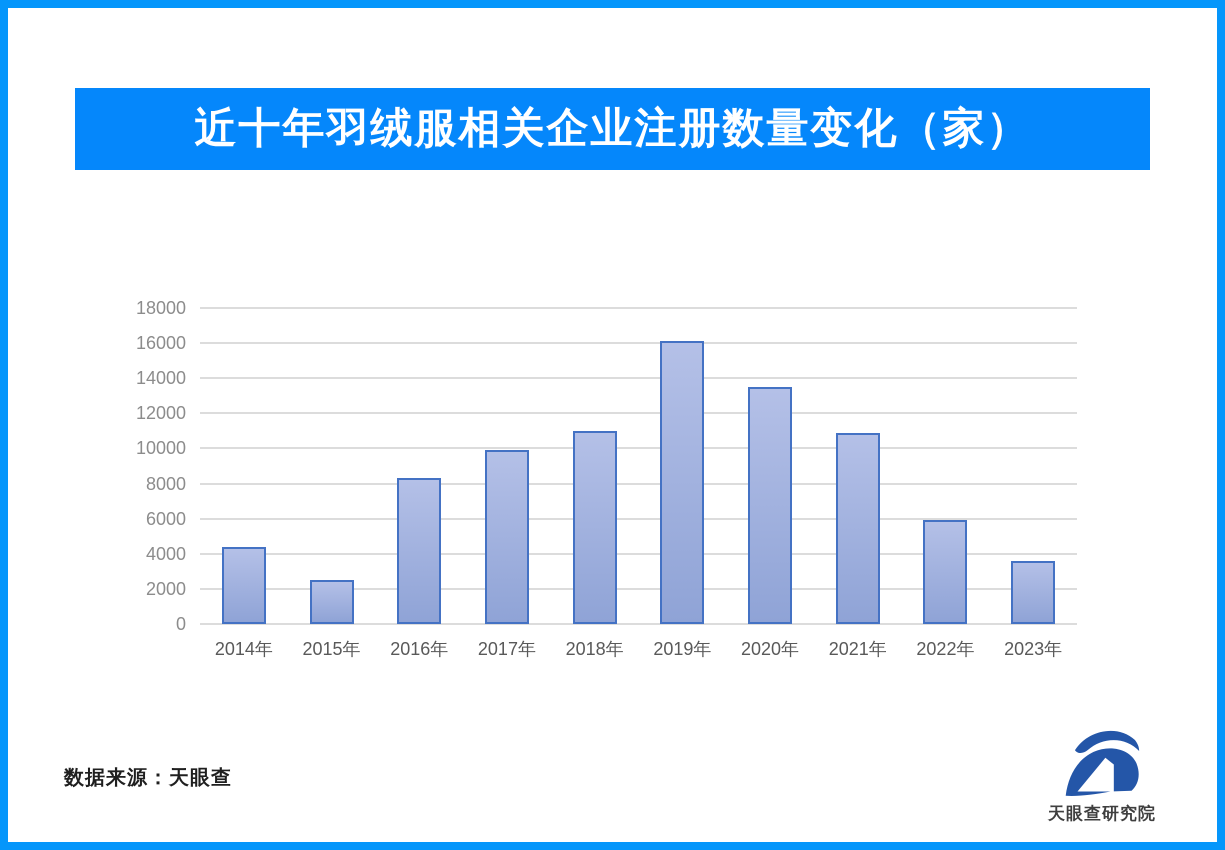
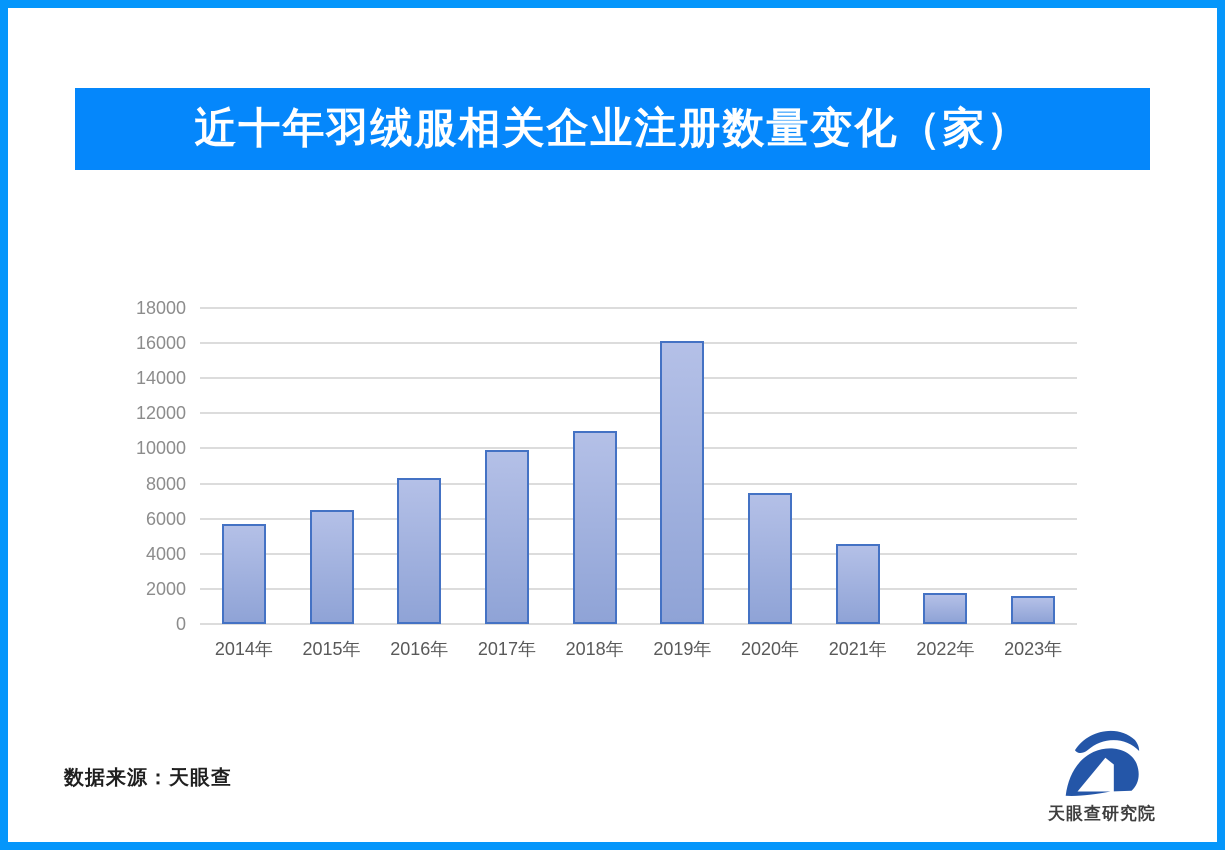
2014年: 4400 -> 5700
2015年: 2500 -> 6500
2020年: 13500 -> 7400
2021年: 10900 -> 4600
2022年: 5900 -> 1800
2023年: 3600 -> 1600
